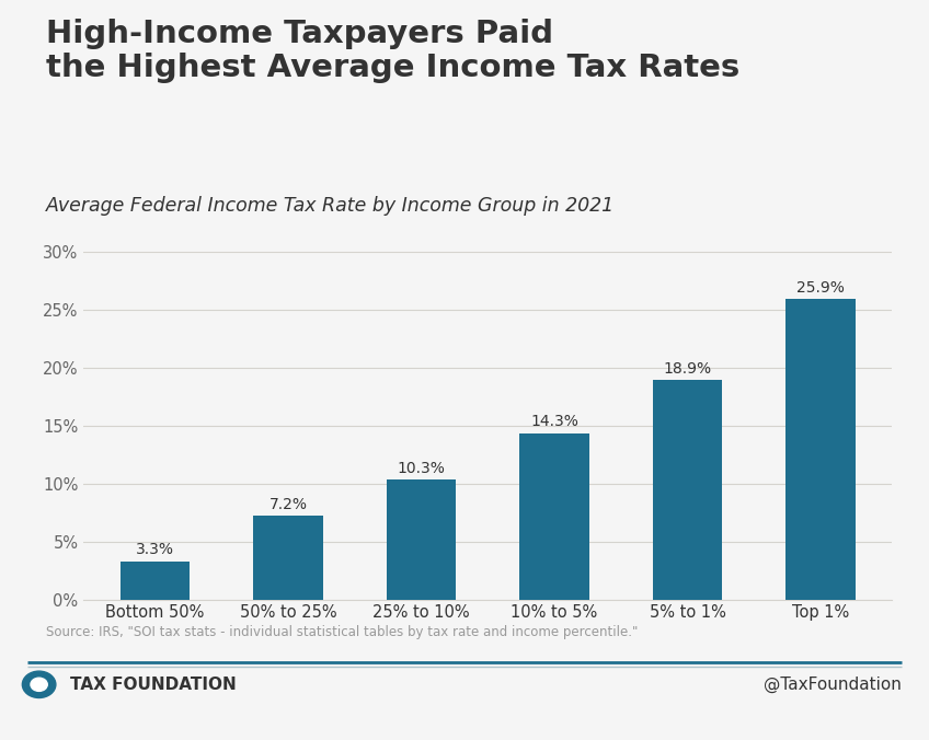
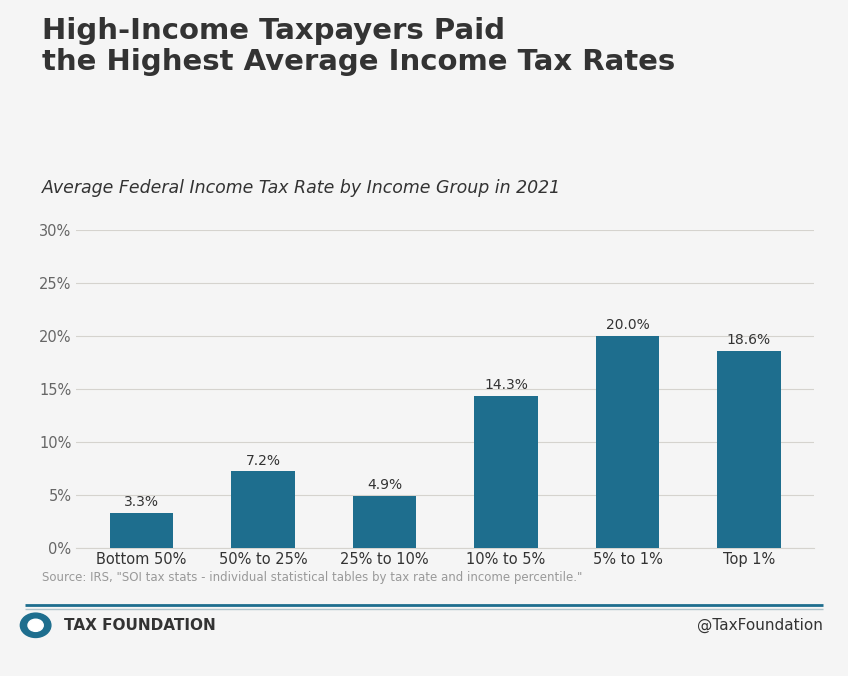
25% to 10%: 10.3% -> 4.9%
5% to 1%: 18.9% -> 20.0%
Top 1%: 25.9% -> 18.6%
